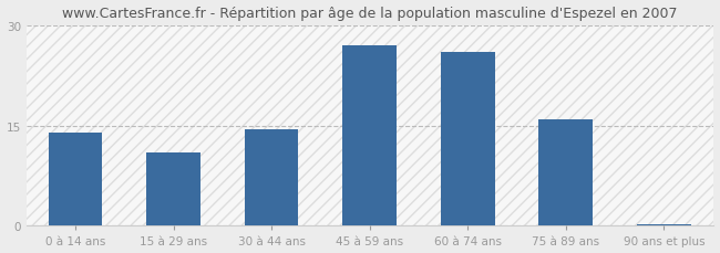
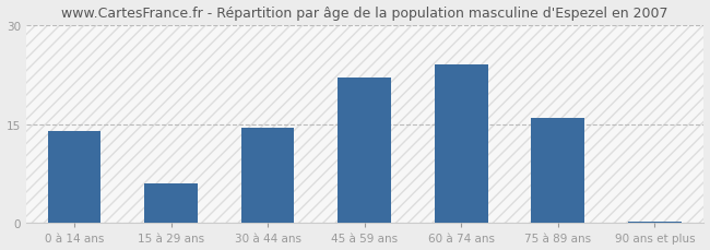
15 à 29 ans: 11.0 -> 6.0
45 à 59 ans: 27.0 -> 22.0
60 à 74 ans: 26.0 -> 24.0
